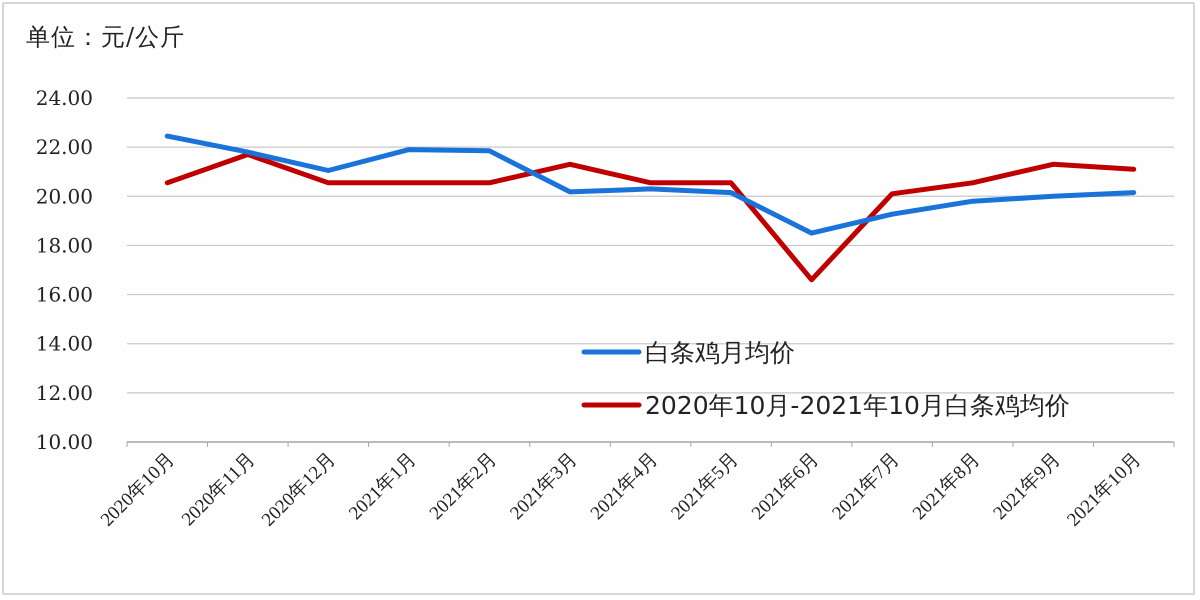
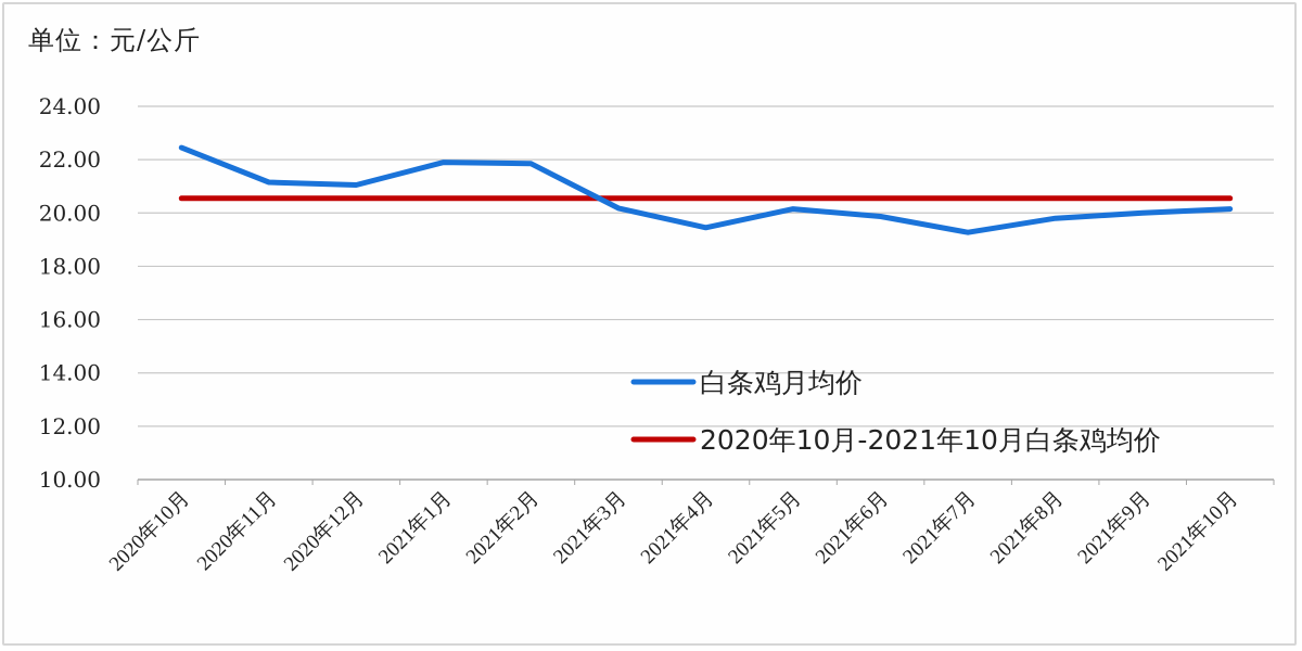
白条鸡月均价/2020年11月: 21.8 -> 21.1
2020年10月-2021年10月白条鸡均价/2020年11月: 21.7 -> 20.6
2020年10月-2021年10月白条鸡均价/2021年3月: 21.3 -> 20.6
白条鸡月均价/2021年4月: 20.3 -> 19.4
白条鸡月均价/2021年6月: 18.5 -> 19.9
2020年10月-2021年10月白条鸡均价/2021年6月: 16.6 -> 20.6
2020年10月-2021年10月白条鸡均价/2021年7月: 20.1 -> 20.6
2020年10月-2021年10月白条鸡均价/2021年9月: 21.3 -> 20.6
2020年10月-2021年10月白条鸡均价/2021年10月: 21.1 -> 20.6
